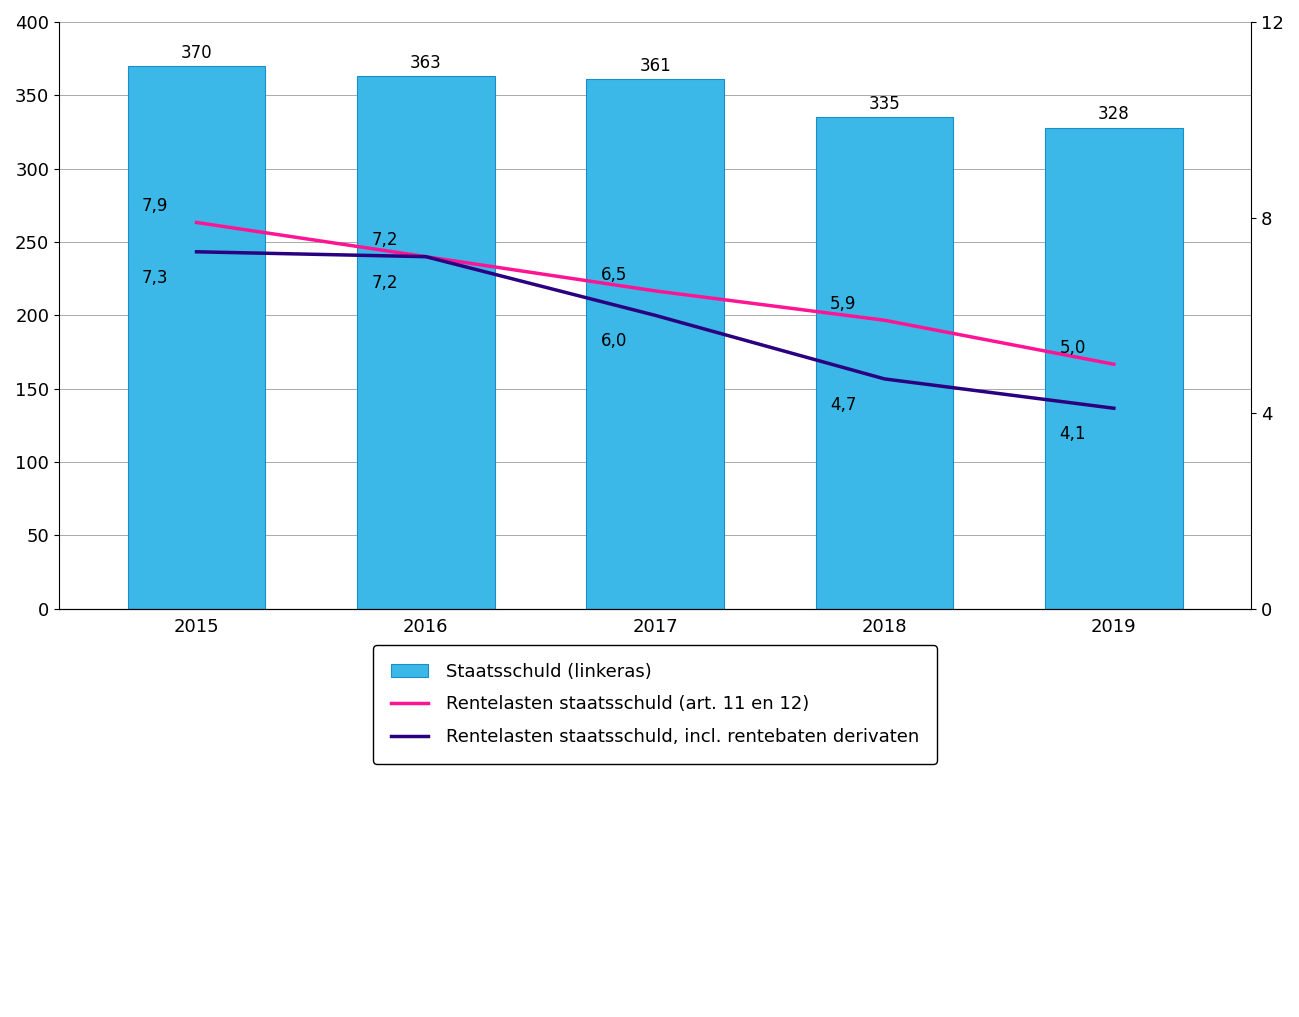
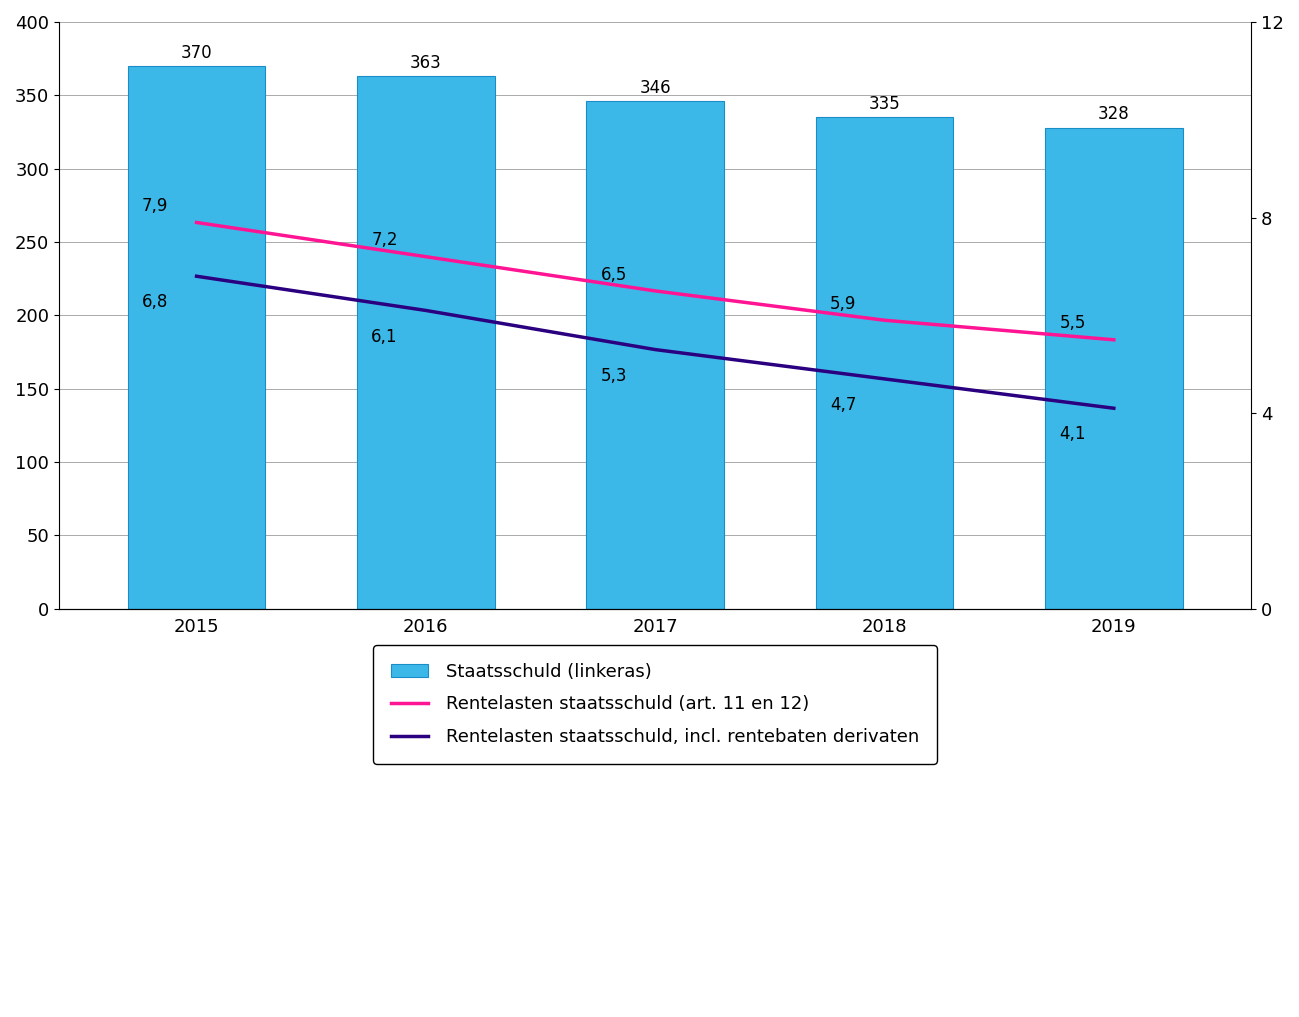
Rentelasten staatsschuld, incl. rentebaten derivaten/2015: 7,3 -> 6,8
Rentelasten staatsschuld, incl. rentebaten derivaten/2016: 7,2 -> 6,1
Staatsschuld (linkeras)/2017: 361 -> 346
Rentelasten staatsschuld, incl. rentebaten derivaten/2017: 6,0 -> 5,3
Rentelasten staatsschuld (art. 11 en 12)/2019: 5,0 -> 5,5
